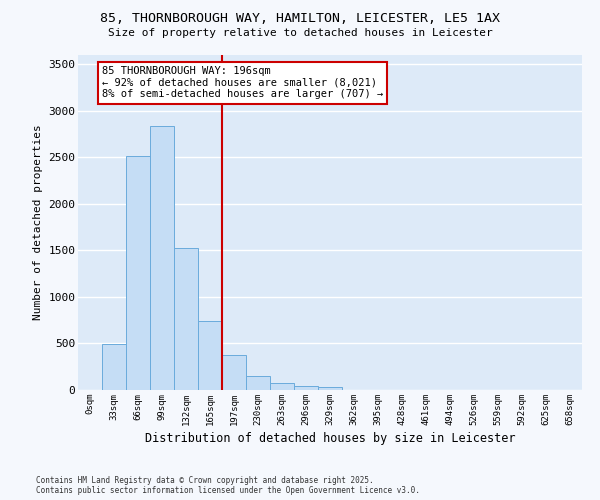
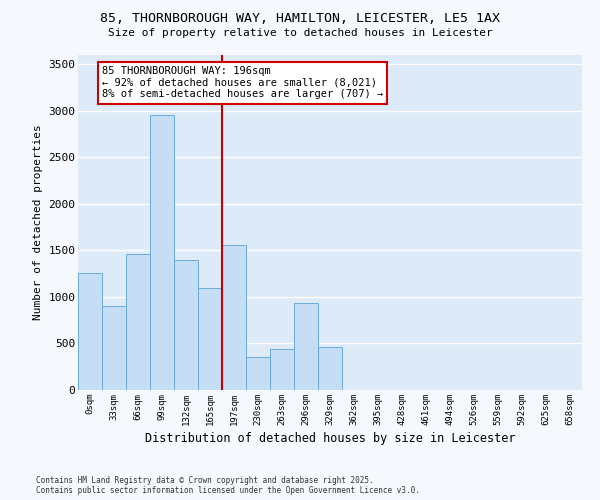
0sqm: 0 -> 1260
33sqm: 490 -> 900
66sqm: 2510 -> 1460
99sqm: 2840 -> 2960
132sqm: 1530 -> 1400
165sqm: 740 -> 1100
197sqm: 380 -> 1560
230sqm: 160 -> 360
263sqm: 70 -> 440
296sqm: 40 -> 940
329sqm: 40 -> 460
